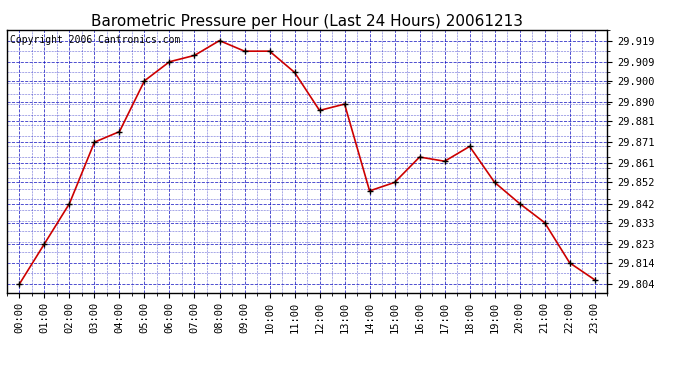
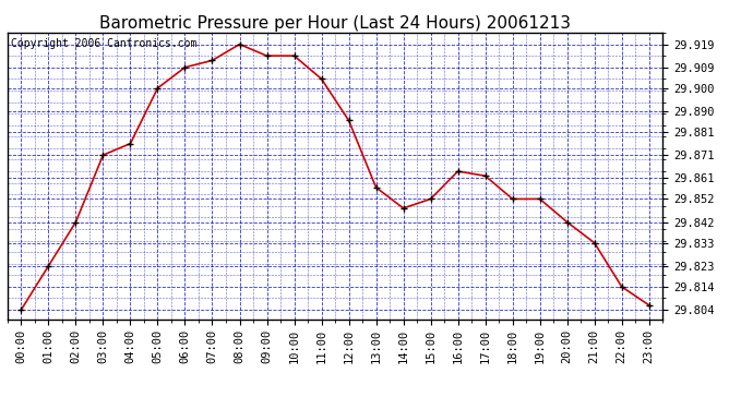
13:00: 29.889 -> 29.857
18:00: 29.869 -> 29.852
